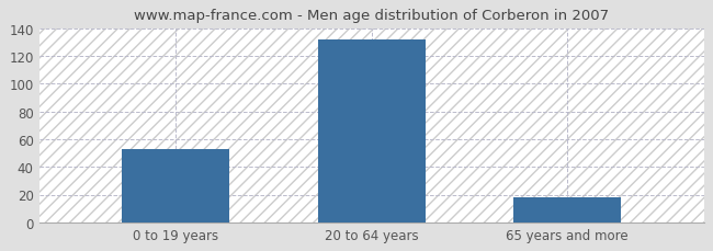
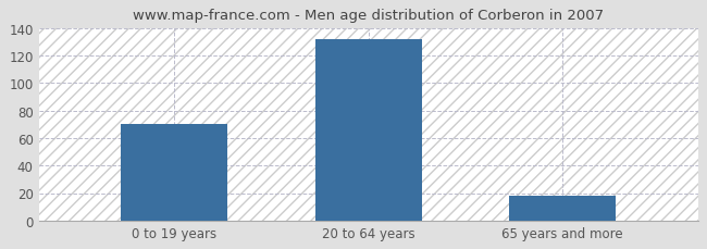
0 to 19 years: 53 -> 70
